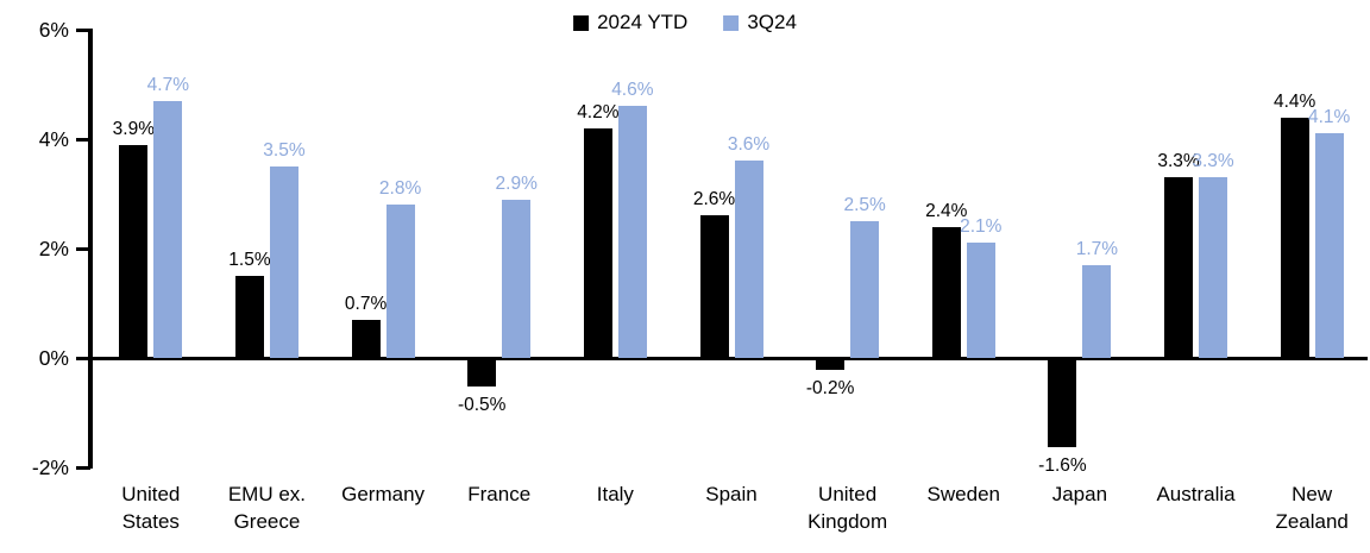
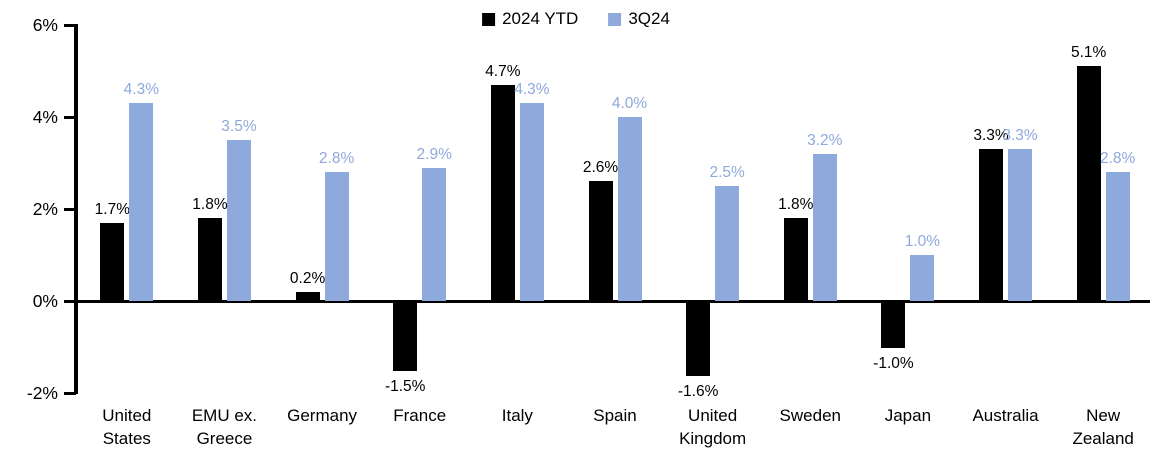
2024 YTD/United States: 3.9% -> 1.7%
3Q24/United States: 4.7% -> 4.3%
2024 YTD/EMU ex. Greece: 1.5% -> 1.8%
2024 YTD/Germany: 0.7% -> 0.2%
2024 YTD/France: -0.5% -> -1.5%
2024 YTD/Italy: 4.2% -> 4.7%
3Q24/Italy: 4.6% -> 4.3%
3Q24/Spain: 3.6% -> 4.0%
2024 YTD/United Kingdom: -0.2% -> -1.6%
2024 YTD/Sweden: 2.4% -> 1.8%
3Q24/Sweden: 2.1% -> 3.2%
2024 YTD/Japan: -1.6% -> -1.0%
3Q24/Japan: 1.7% -> 1.0%
2024 YTD/New Zealand: 4.4% -> 5.1%
3Q24/New Zealand: 4.1% -> 2.8%
